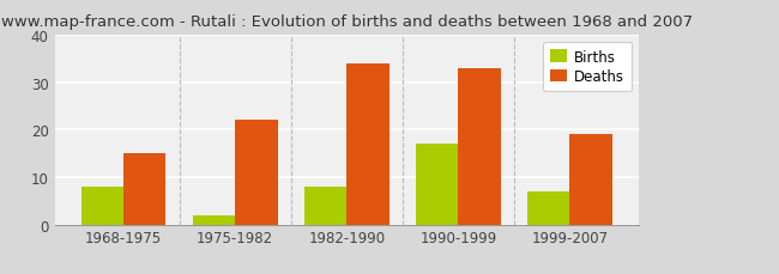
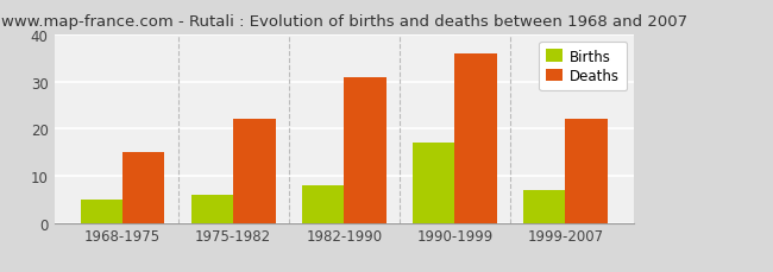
Births/1968-1975: 8 -> 5
Births/1975-1982: 2 -> 6
Deaths/1982-1990: 34 -> 31
Deaths/1990-1999: 33 -> 36
Deaths/1999-2007: 19 -> 22
